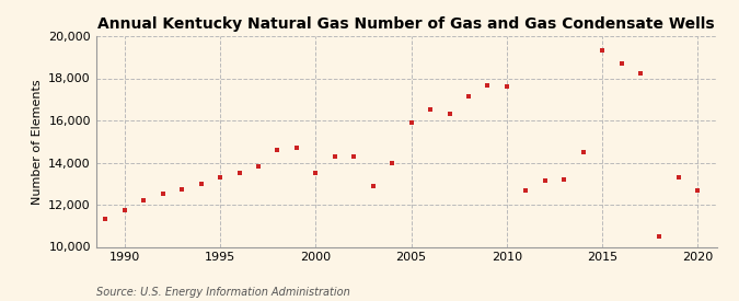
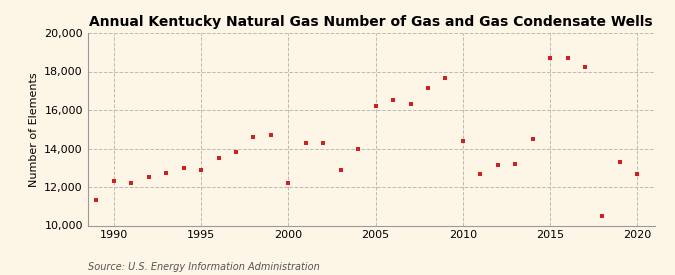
1990: 11,800 -> 12,300
1995: 13,300 -> 12,900
2000: 13,500 -> 12,200
2005: 15,900 -> 16,200
2010: 17,600 -> 14,400
2015: 19,300 -> 18,700
